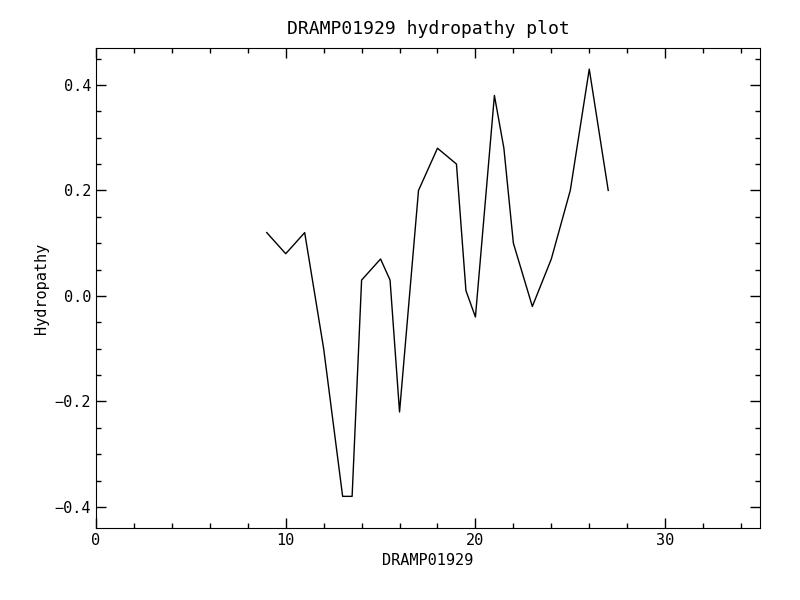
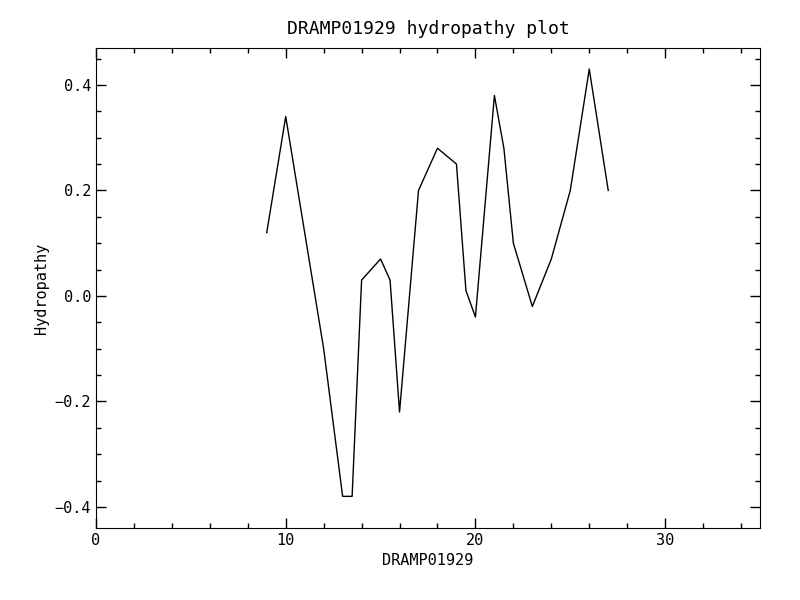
10: 0.08 -> 0.34
